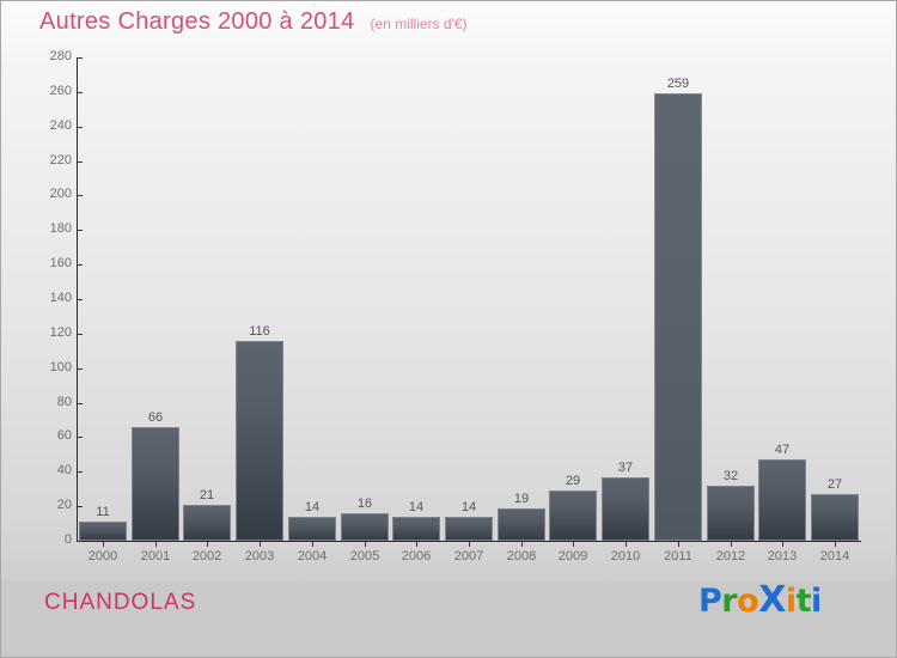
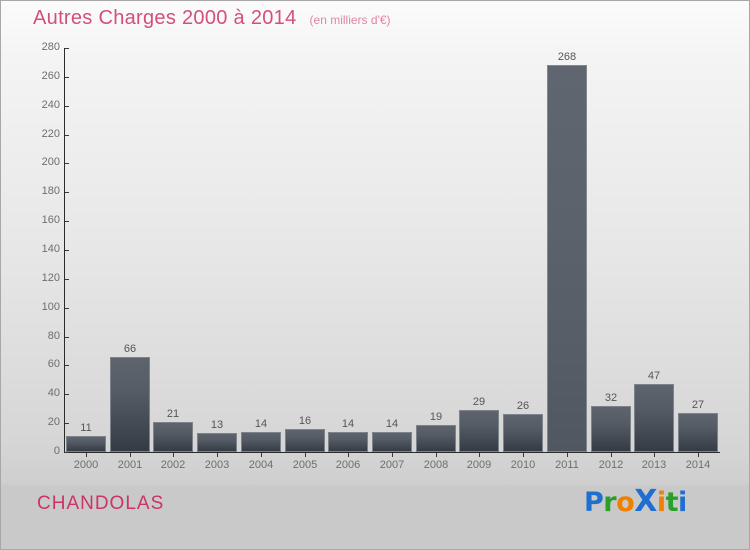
2003: 116 -> 13
2010: 37 -> 26
2011: 259 -> 268
